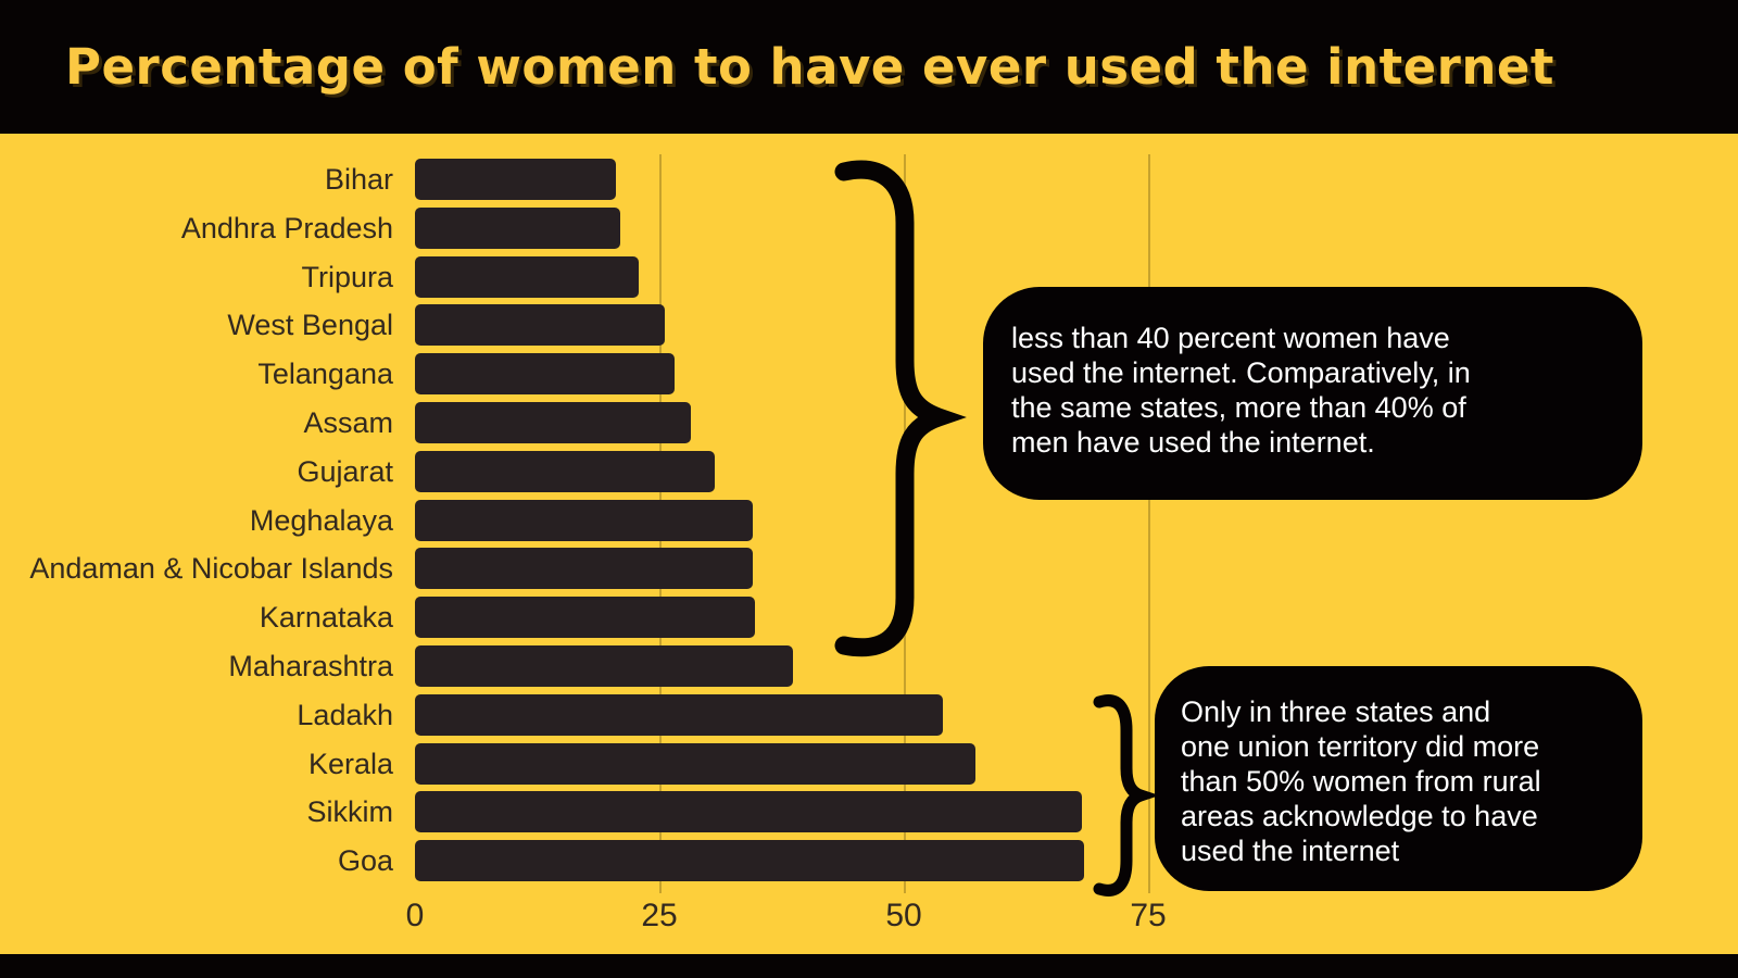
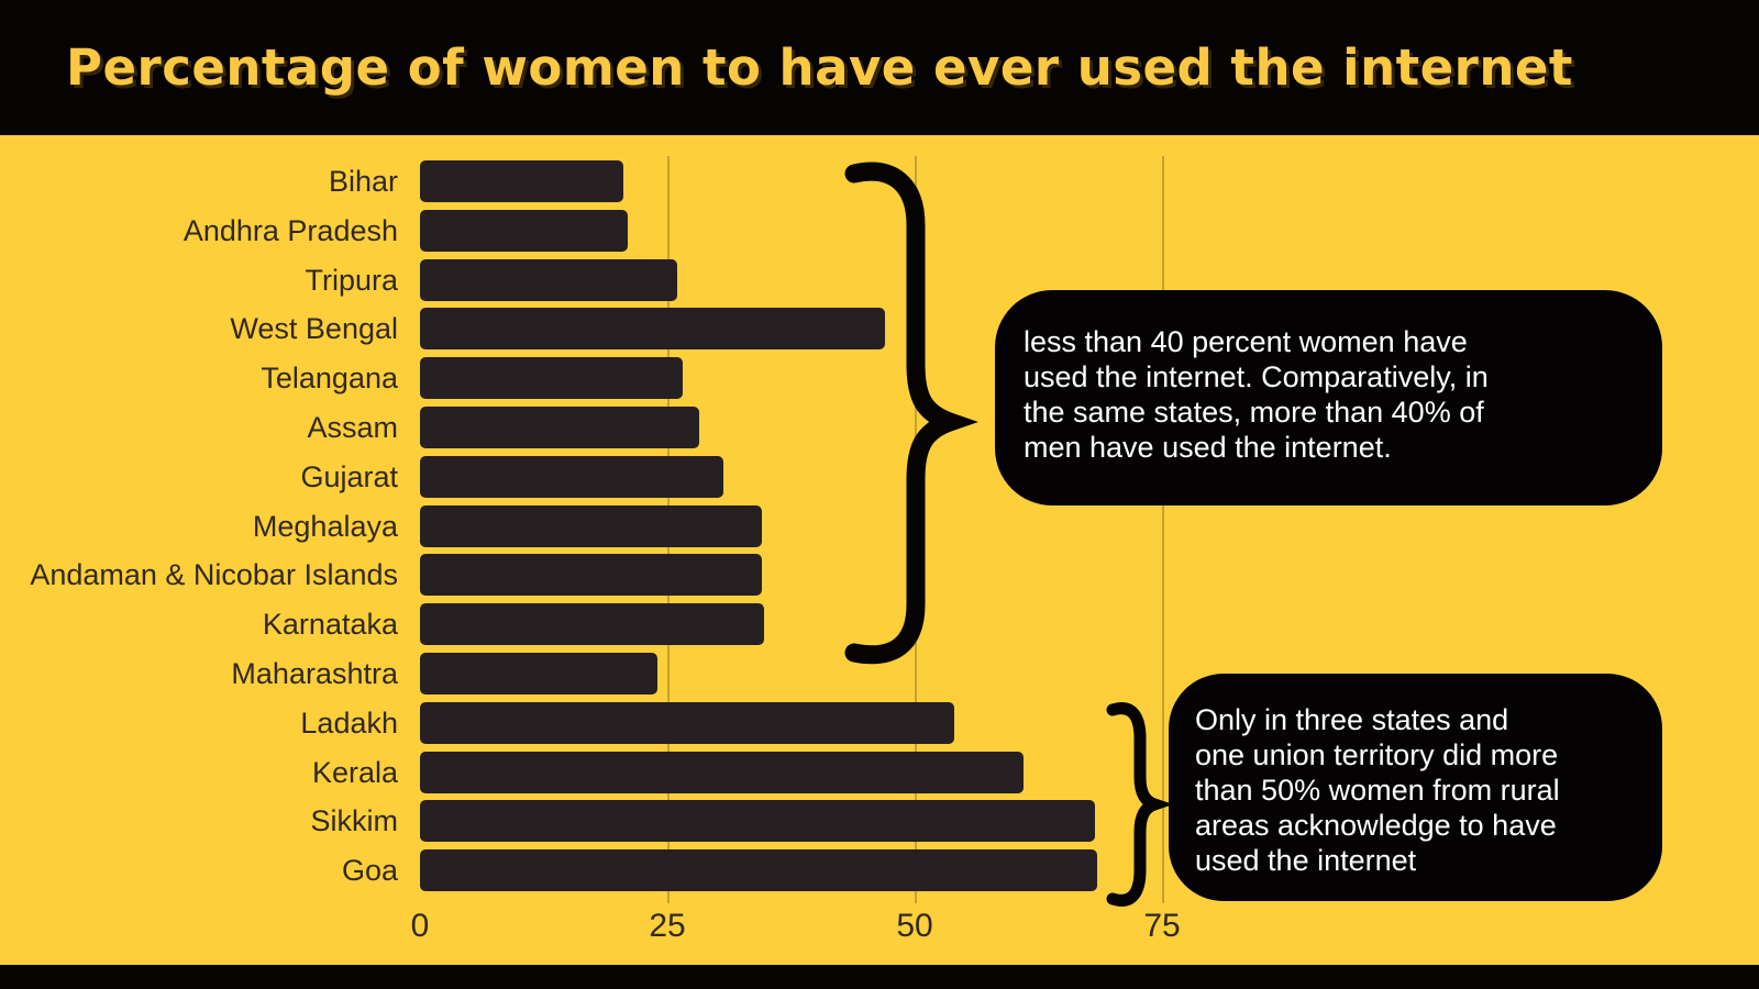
Tripura: 23 -> 26
West Bengal: 26 -> 47
Maharashtra: 39 -> 24
Kerala: 57 -> 61
